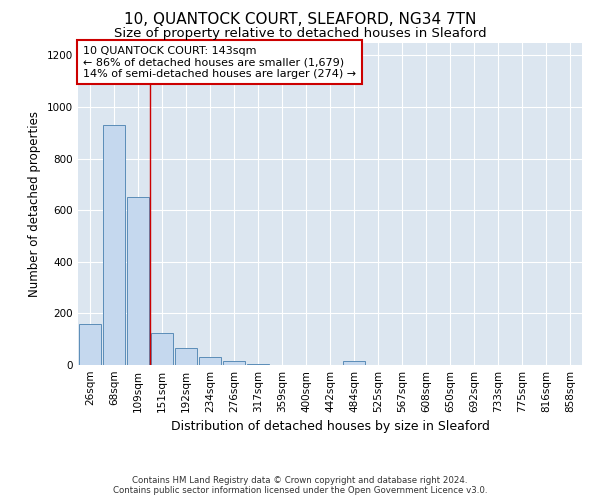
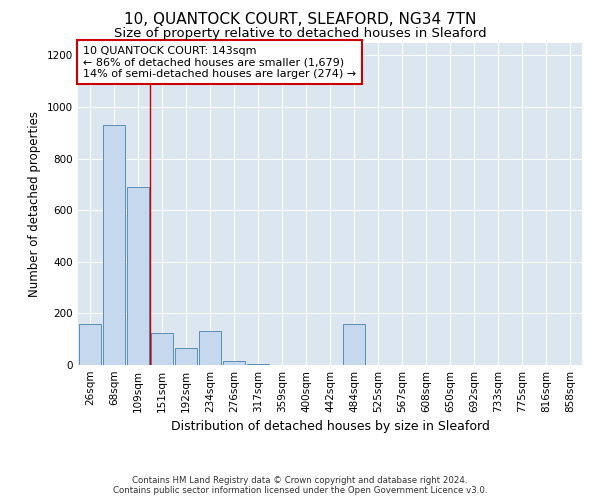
109sqm: 650 -> 690
234sqm: 30 -> 130
484sqm: 15 -> 160
